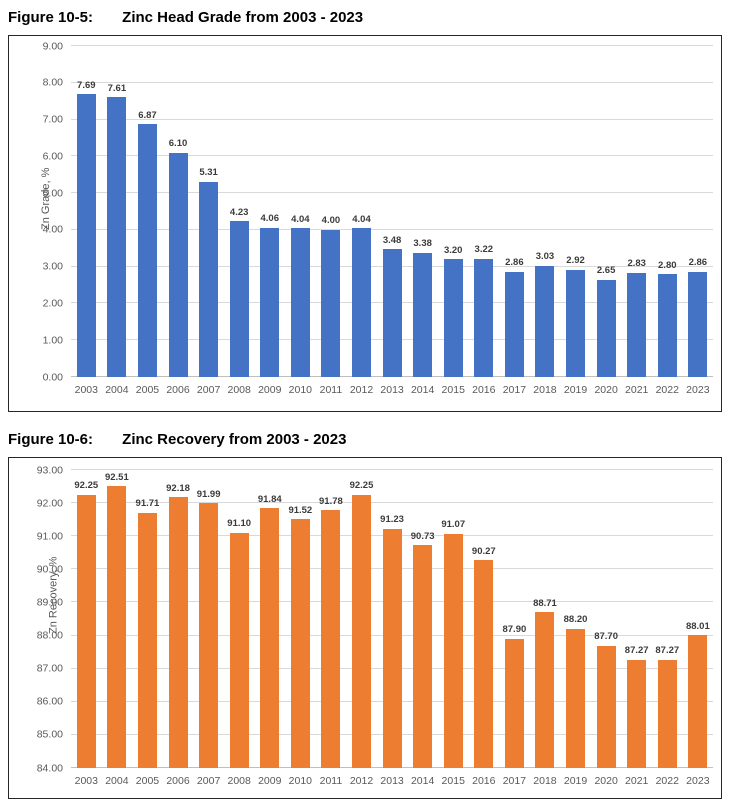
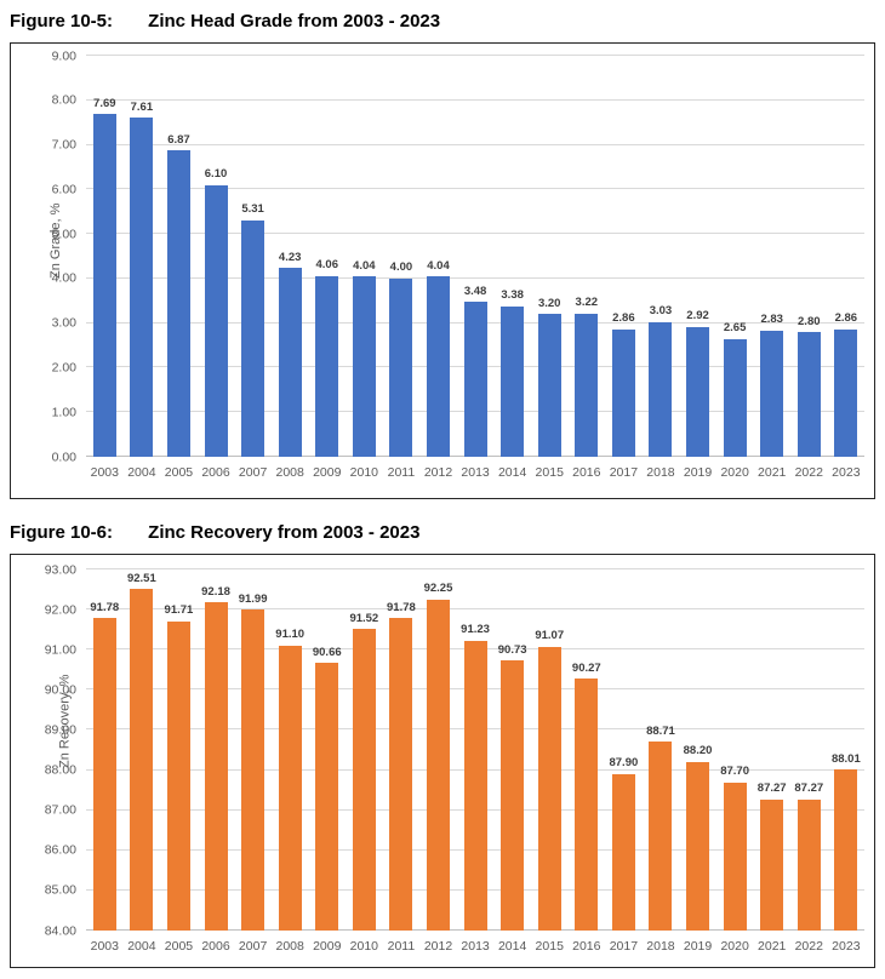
Figure 10-6: Zinc Recovery from 2003 - 2023/2003: 92.25 -> 91.78
Figure 10-6: Zinc Recovery from 2003 - 2023/2009: 91.84 -> 90.66
